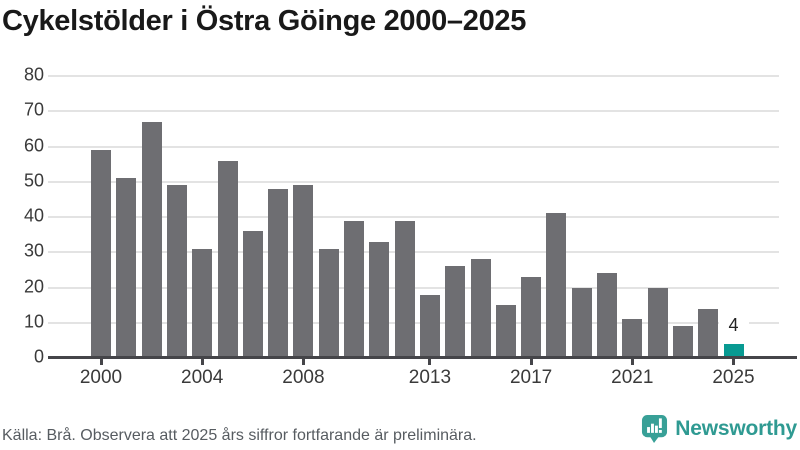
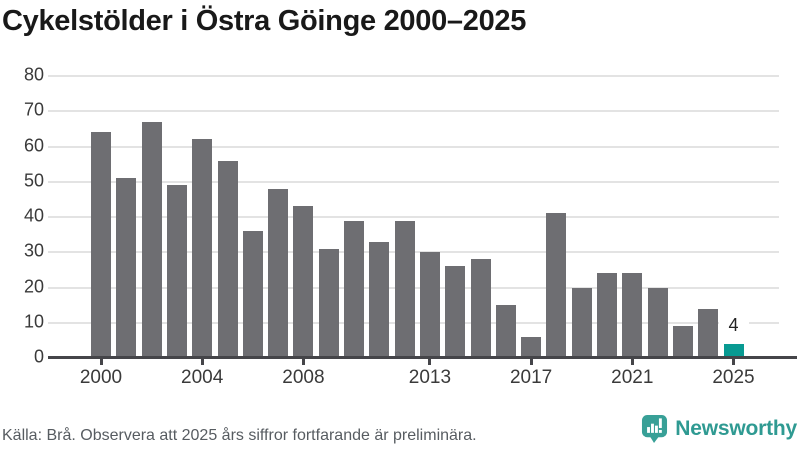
2000: 59 -> 64
2004: 31 -> 62
2008: 49 -> 43
2013: 18 -> 30
2017: 23 -> 6
2021: 11 -> 24
